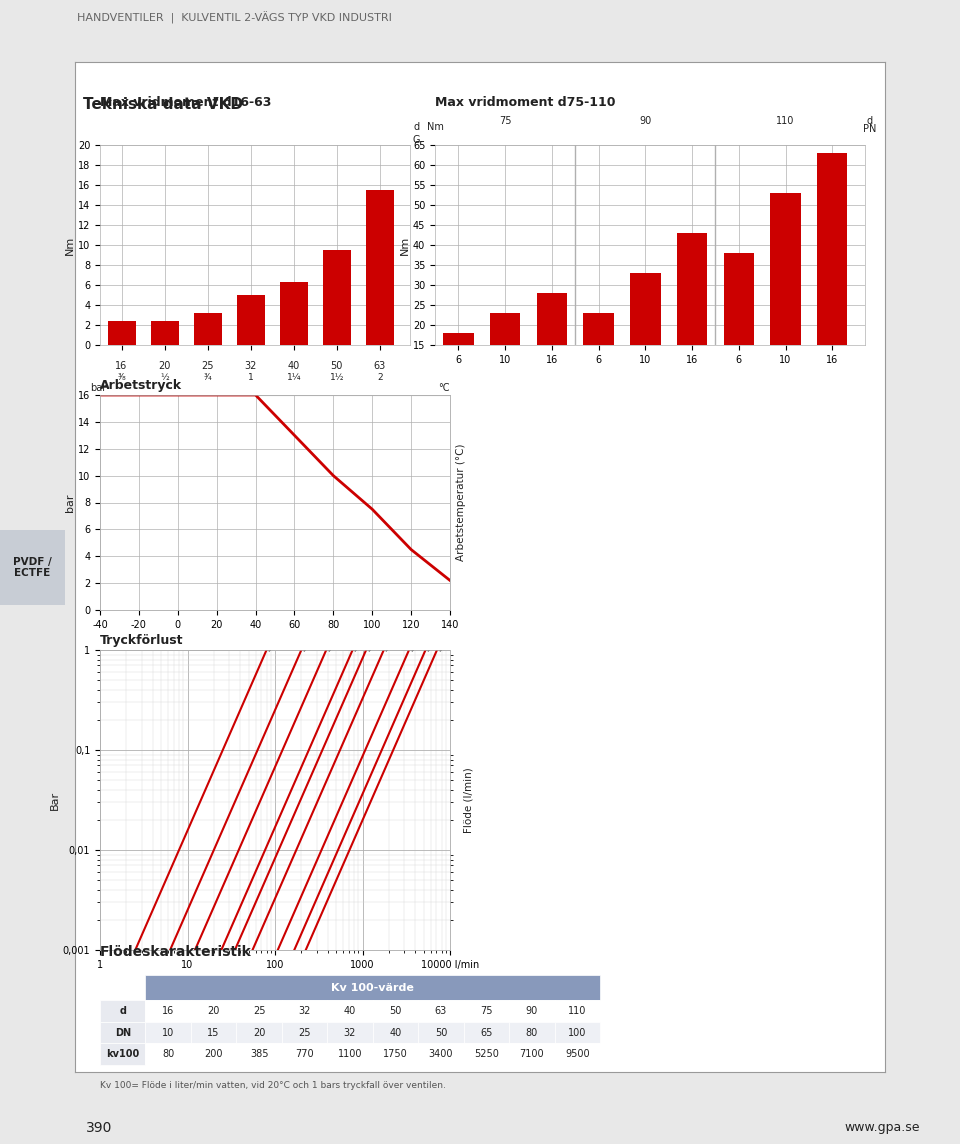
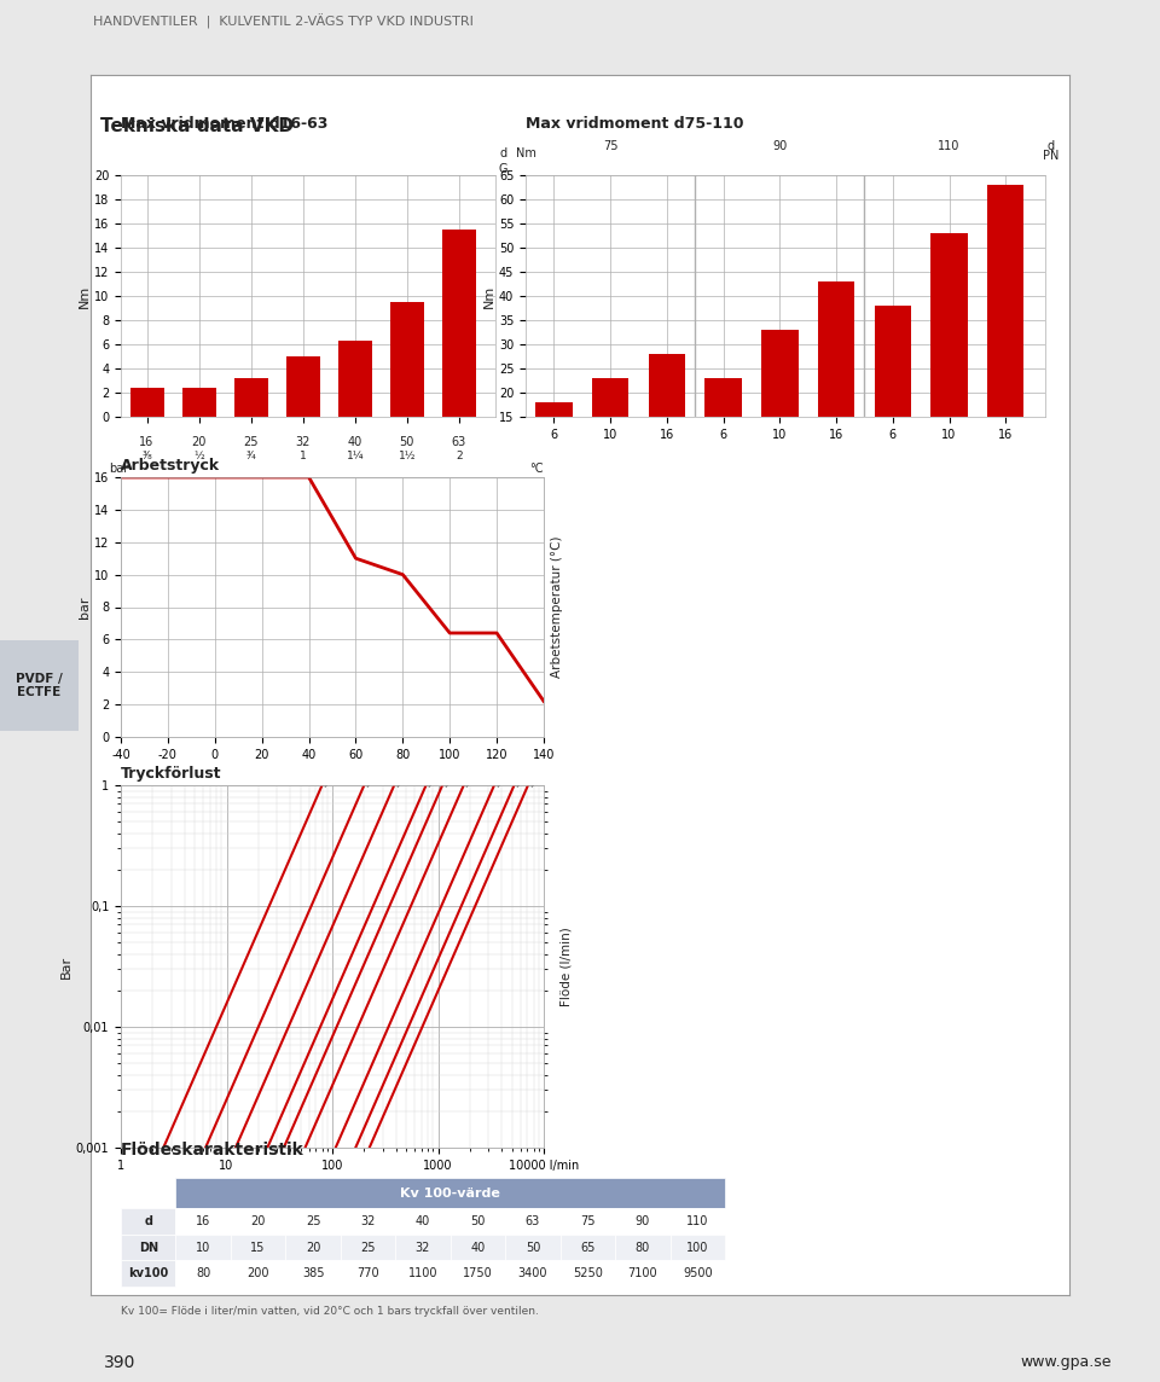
Arbetstryck/60: 13.0 -> 11.0
Arbetstryck/100: 7.5 -> 6.4
Arbetstryck/120: 4.5 -> 6.4
